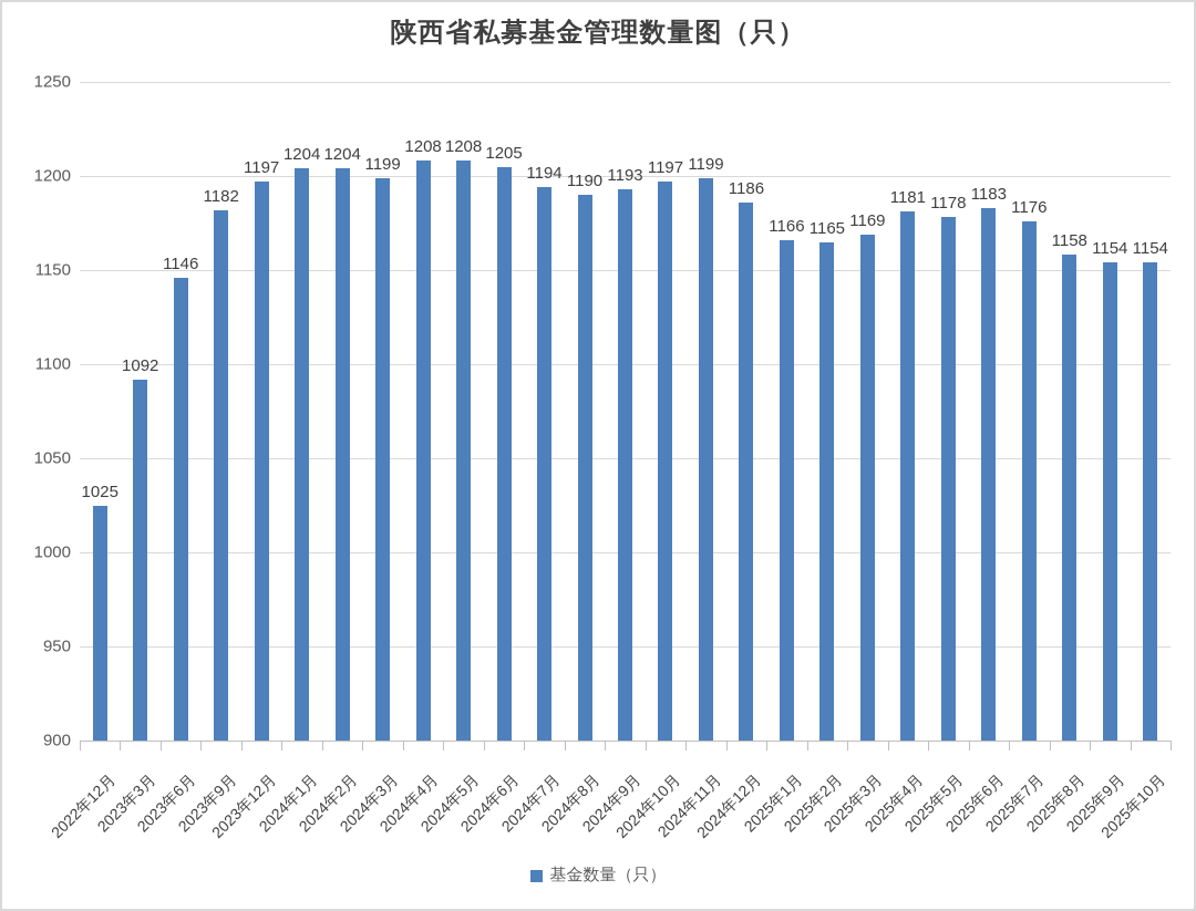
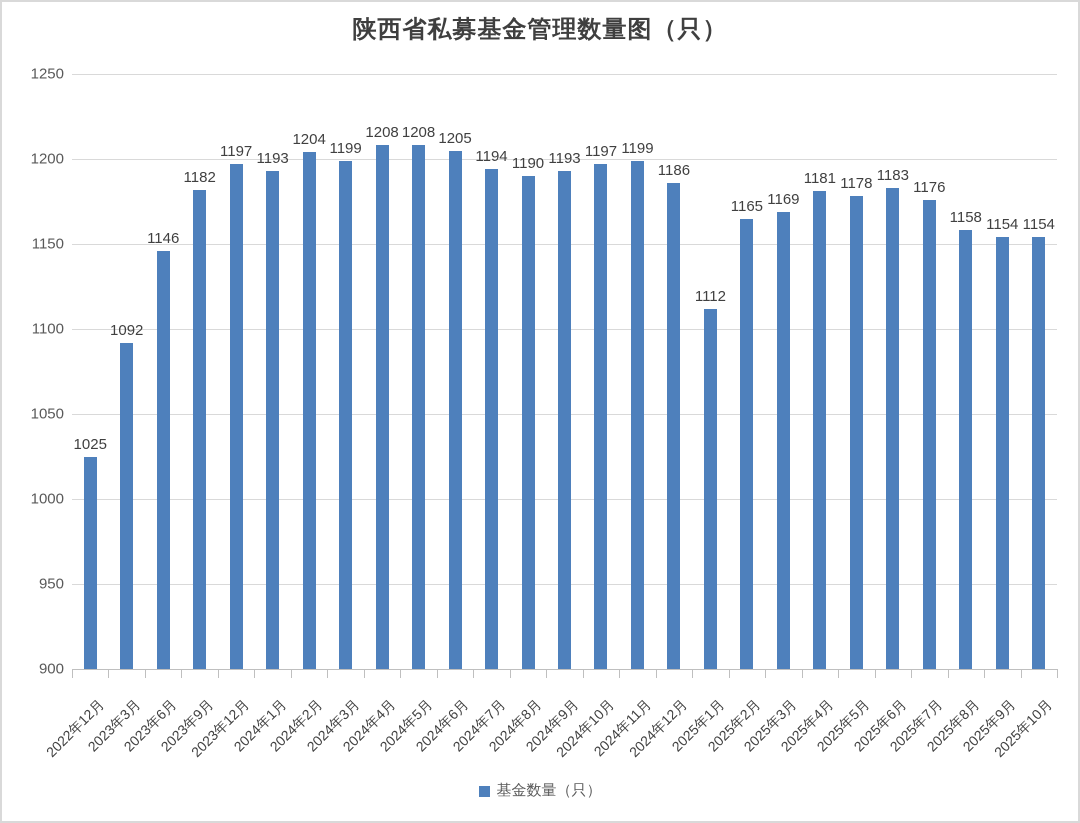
2024年1月: 1204 -> 1193
2025年1月: 1166 -> 1112
